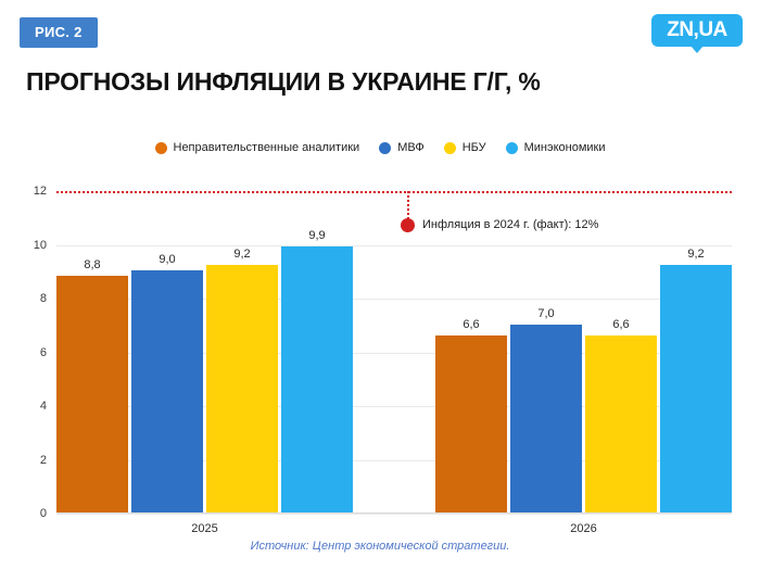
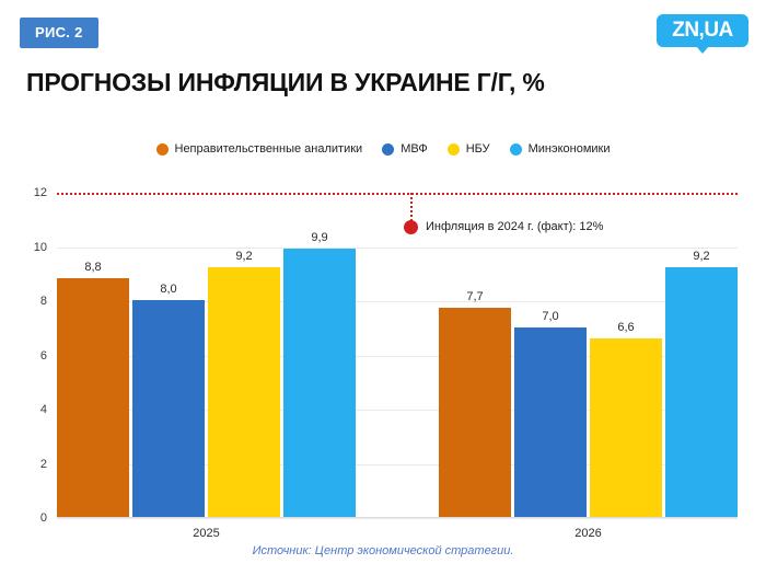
МВФ/2025: 9,0 -> 8,0
Неправительственные аналитики/2026: 6,6 -> 7,7
